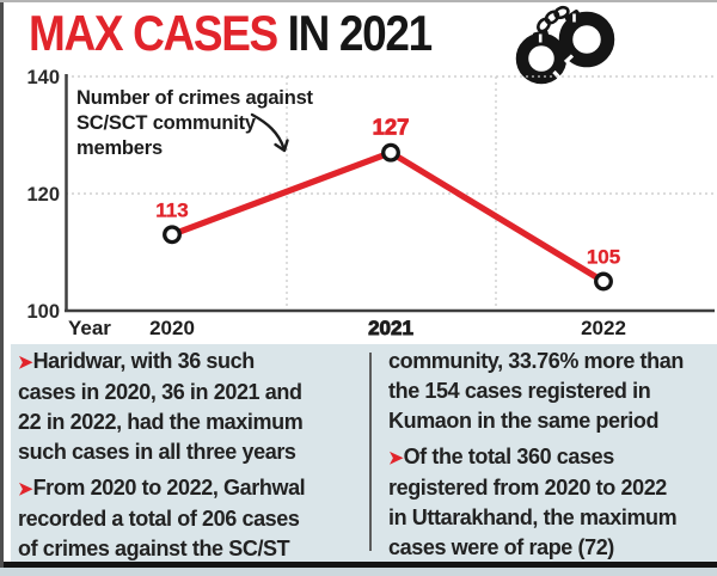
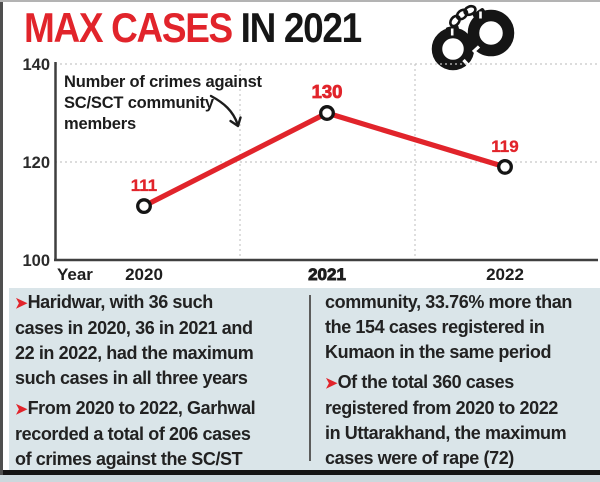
2020: 113 -> 111
2021: 127 -> 130
2022: 105 -> 119
